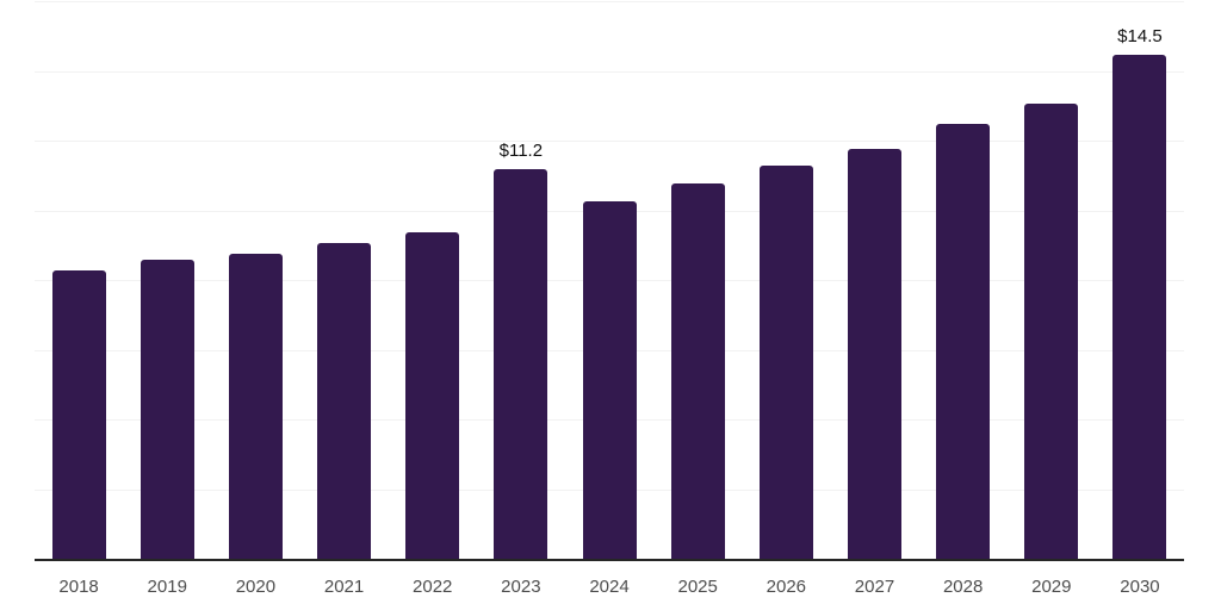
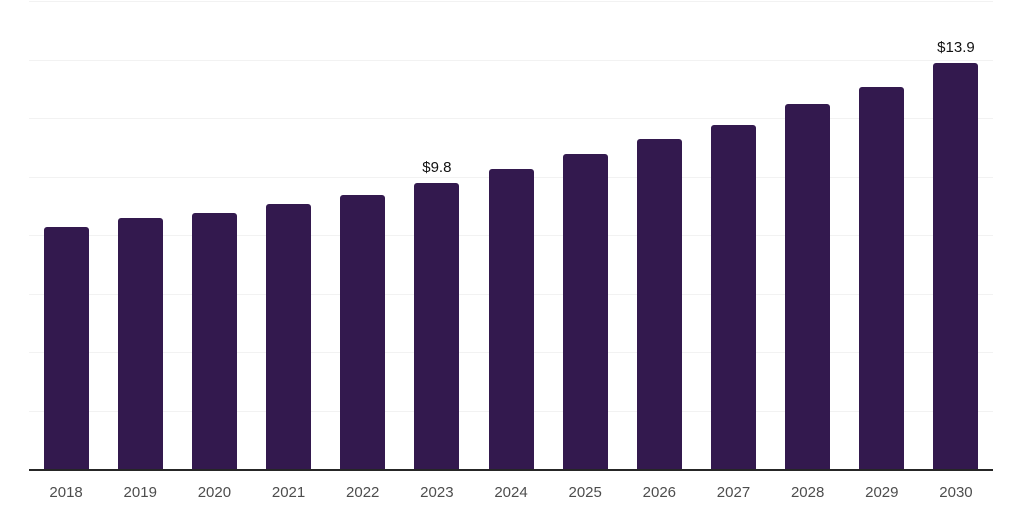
2023: $11.2 -> $9.8
2030: $14.5 -> $13.9
